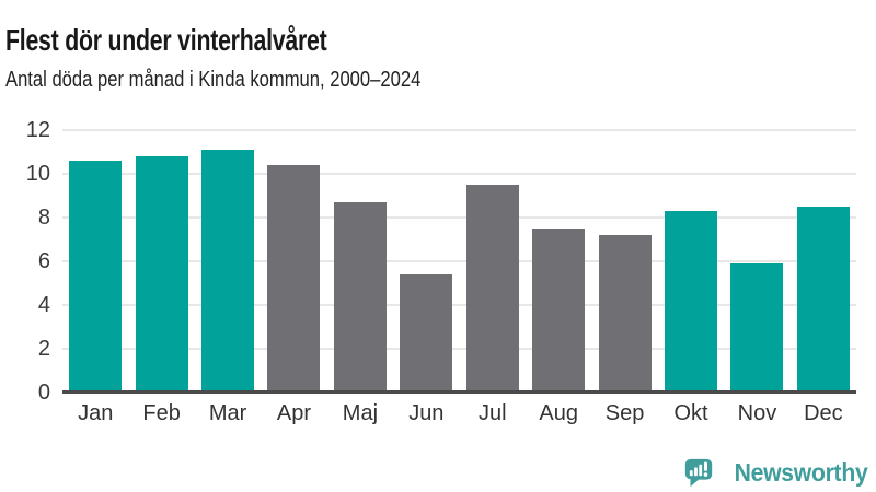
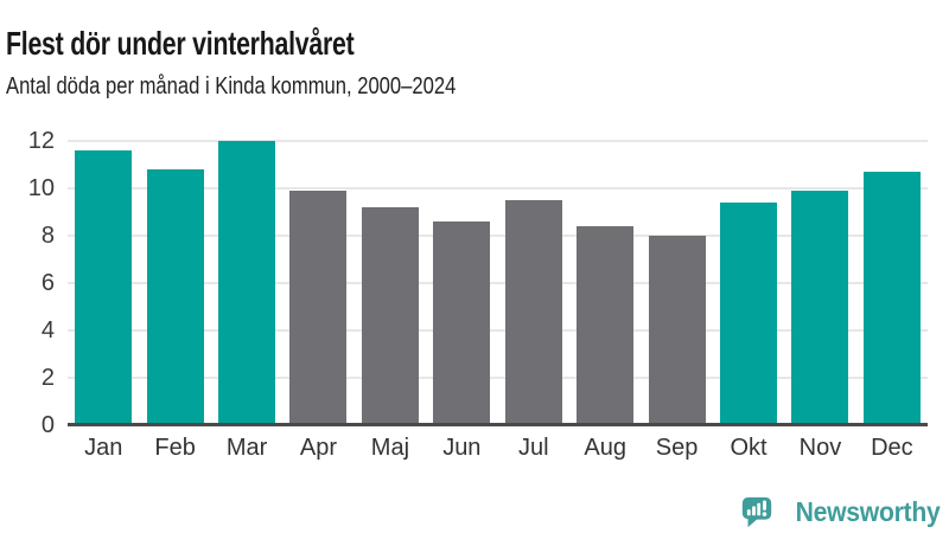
Jan: 10.6 -> 11.6
Mar: 11.1 -> 12.0
Apr: 10.4 -> 9.9
Maj: 8.7 -> 9.2
Jun: 5.4 -> 8.6
Aug: 7.5 -> 8.4
Sep: 7.2 -> 8.0
Okt: 8.3 -> 9.4
Nov: 5.9 -> 9.9
Dec: 8.5 -> 10.7
